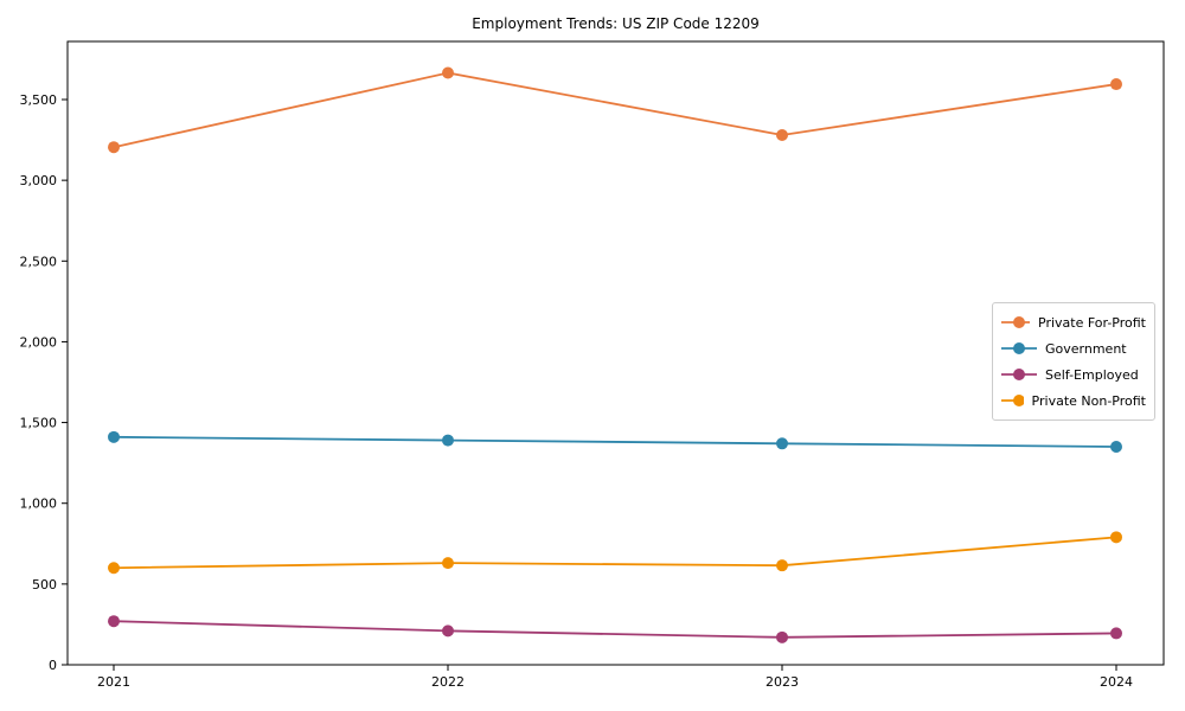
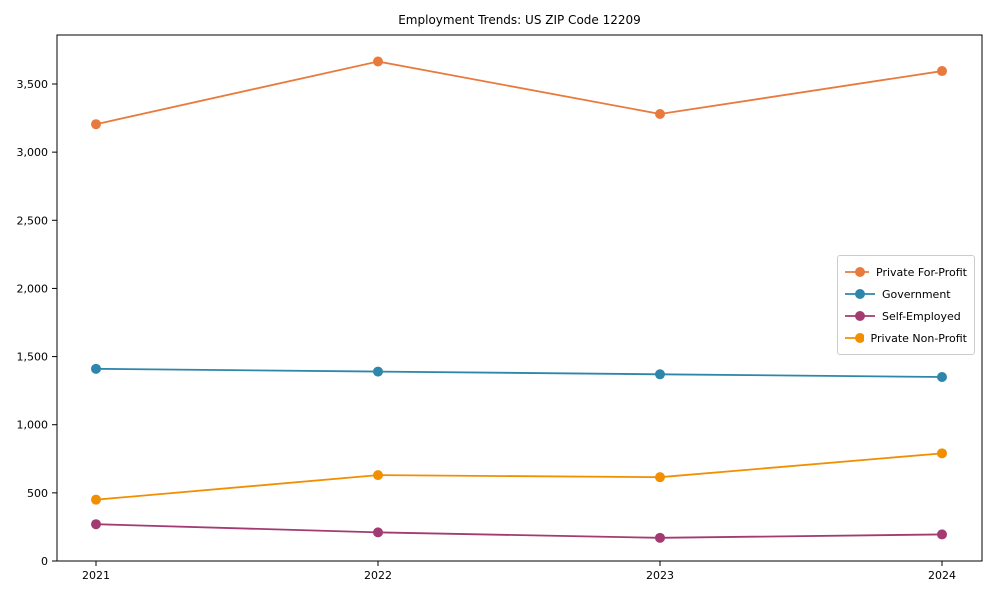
Private Non-Profit/2021: 600 -> 450
